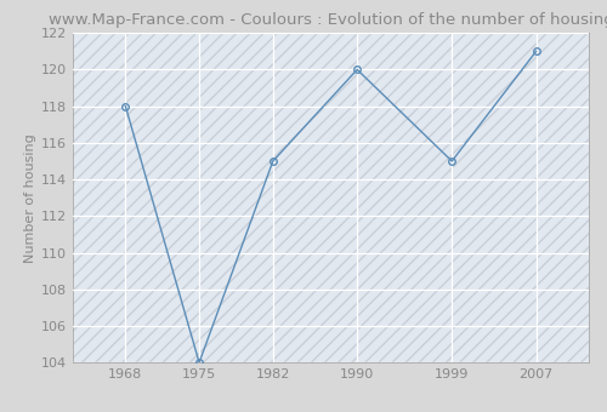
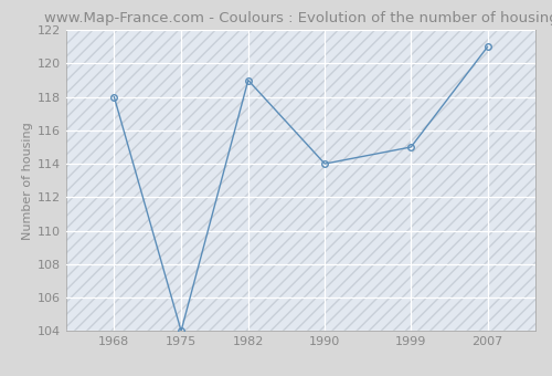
1982: 115 -> 119
1990: 120 -> 114
